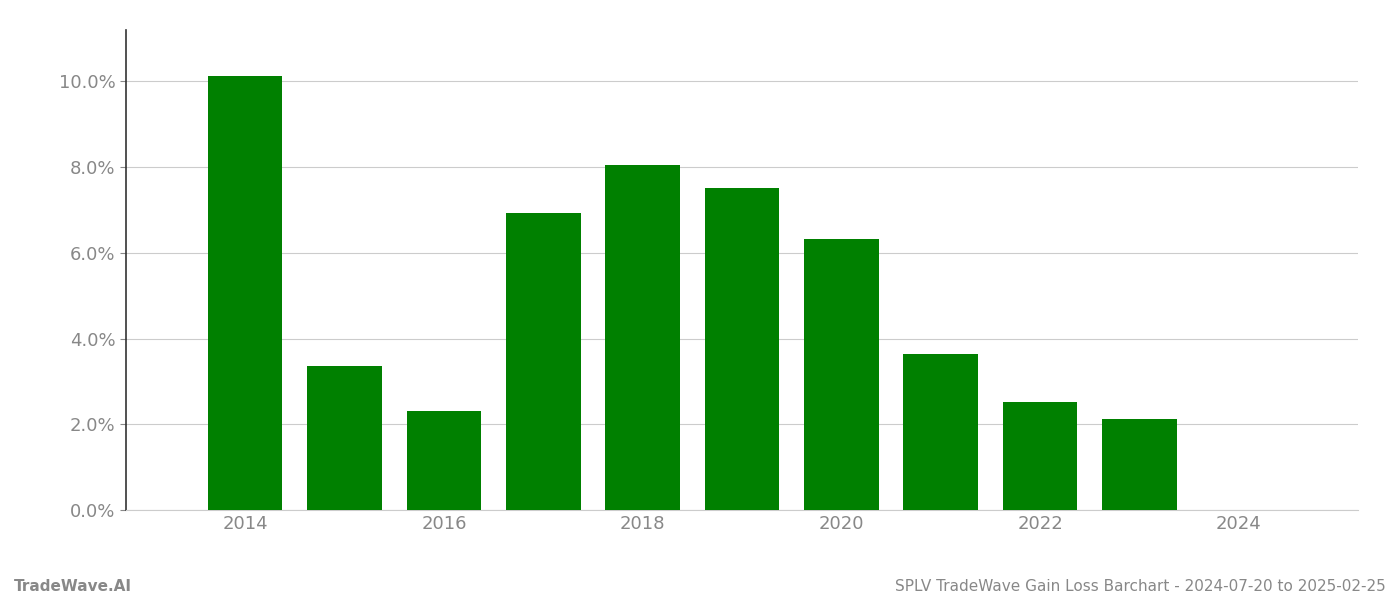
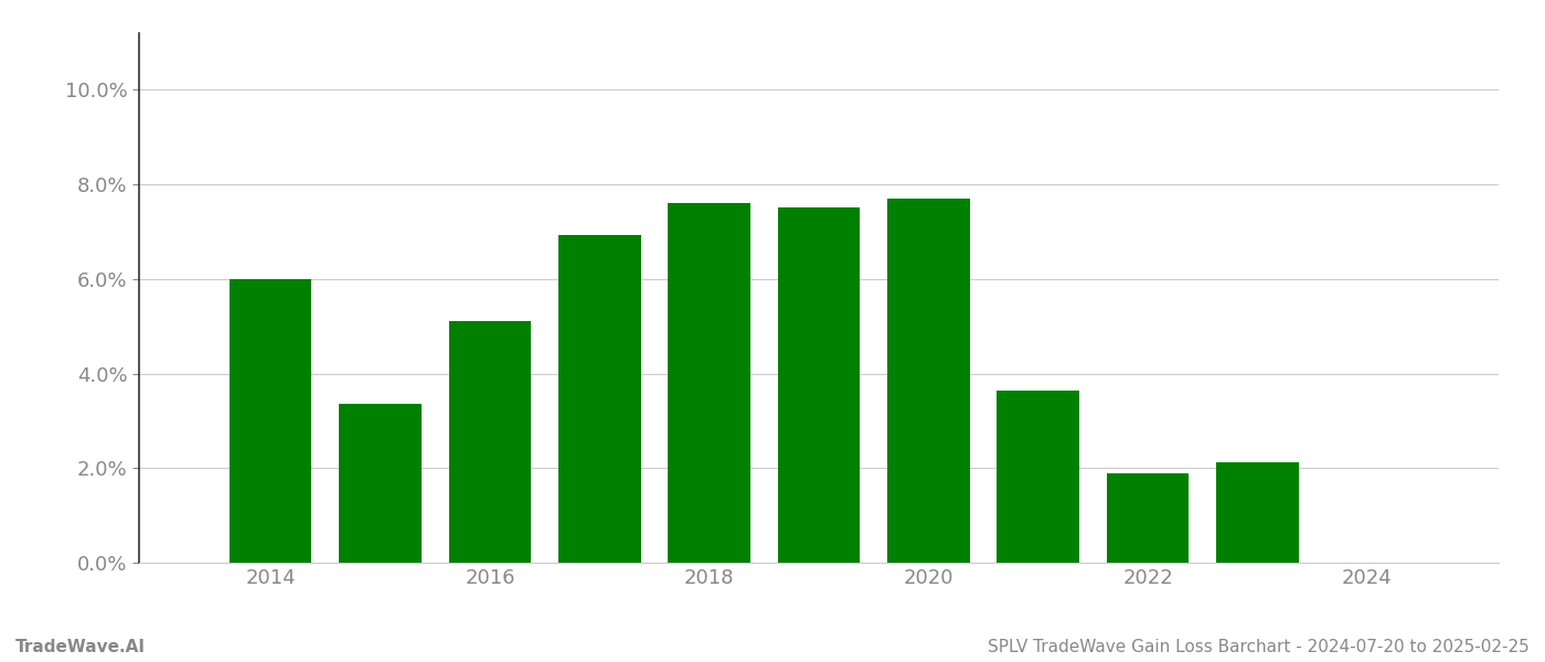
2014: 10.12% -> 6.00%
2016: 2.32% -> 5.10%
2018: 8.05% -> 7.60%
2020: 6.32% -> 7.70%
2022: 2.52% -> 1.90%
